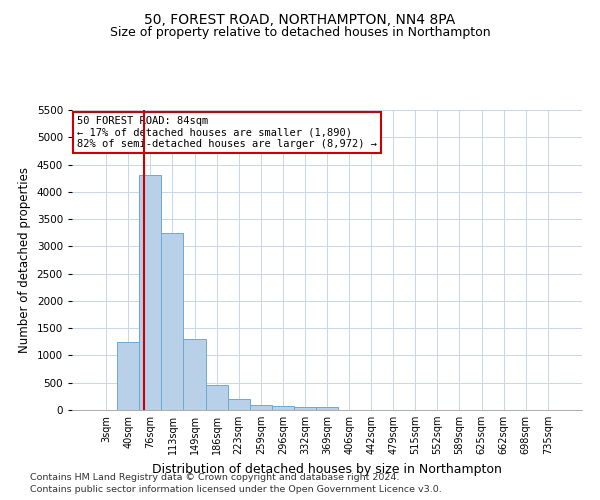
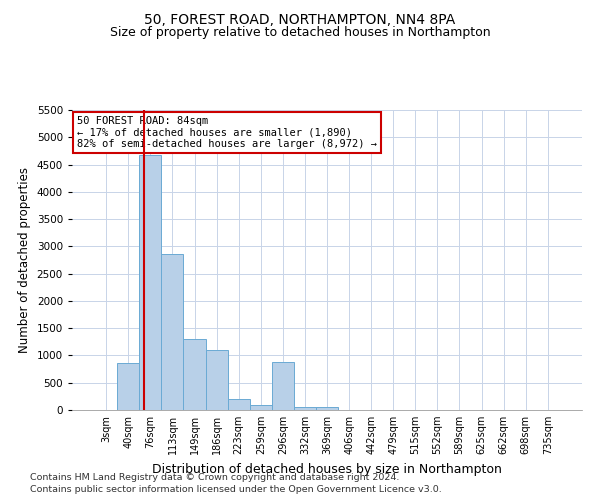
40sqm: 1250 -> 860
76sqm: 4300 -> 4680
113sqm: 3250 -> 2860
186sqm: 450 -> 1100
296sqm: 80 -> 880
